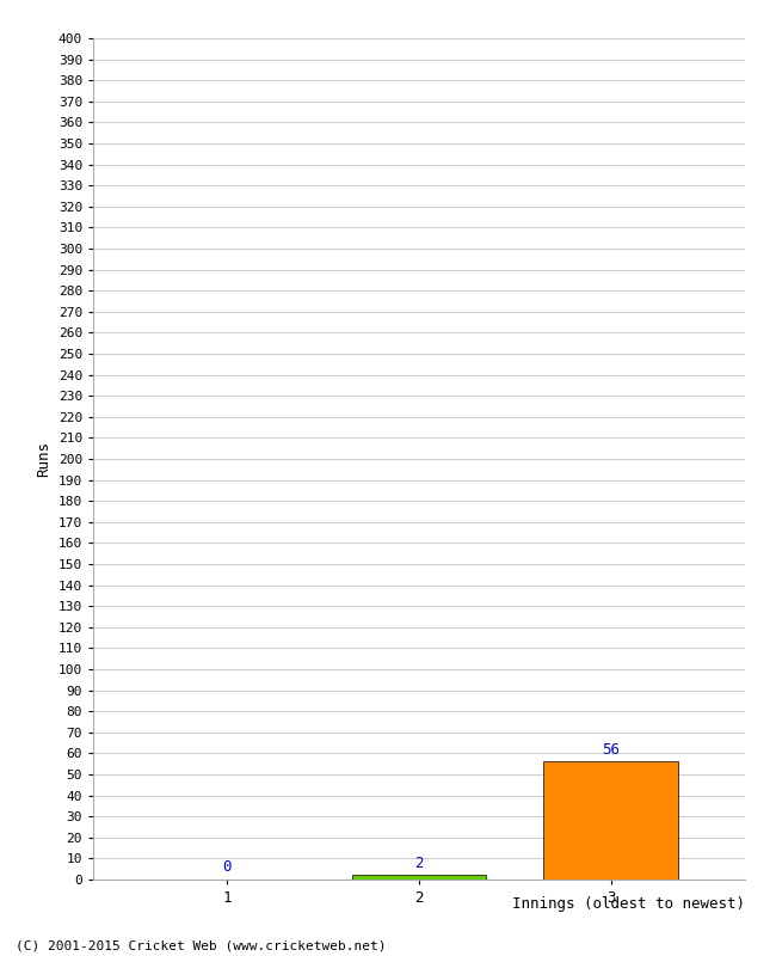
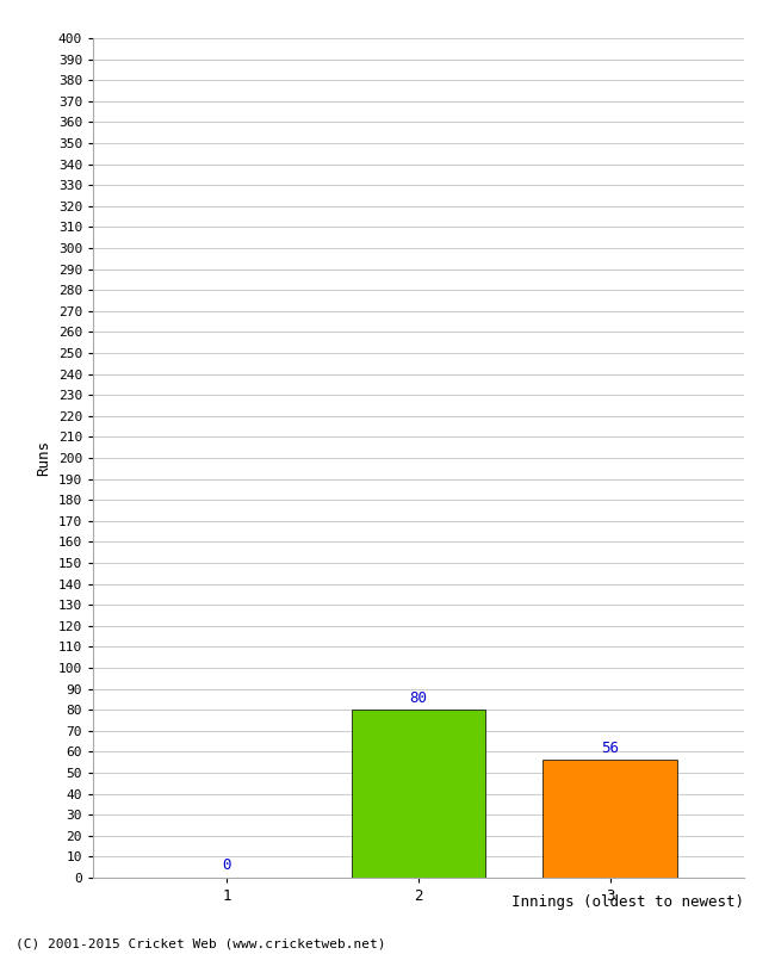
2: 2 -> 80
